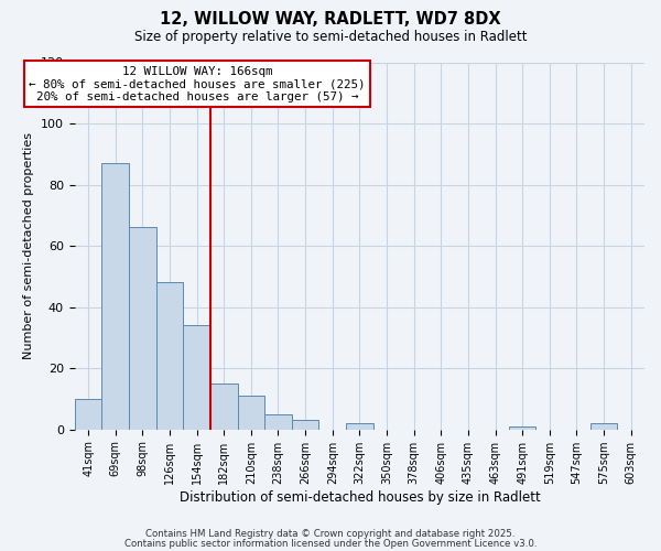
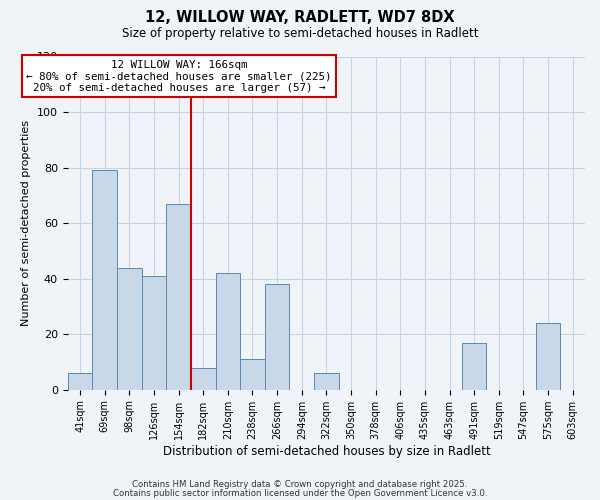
41sqm: 10 -> 6
69sqm: 87 -> 79
98sqm: 66 -> 44
126sqm: 48 -> 41
154sqm: 34 -> 67
182sqm: 15 -> 8
210sqm: 11 -> 42
238sqm: 5 -> 11
266sqm: 3 -> 38
322sqm: 2 -> 6
491sqm: 1 -> 17
575sqm: 2 -> 24
